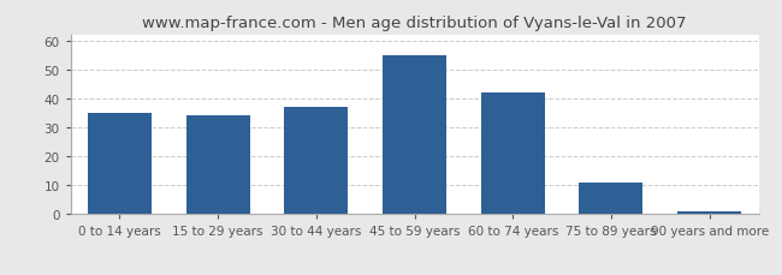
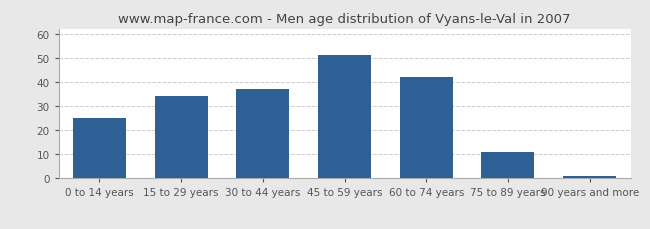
0 to 14 years: 35 -> 25
45 to 59 years: 55 -> 51
